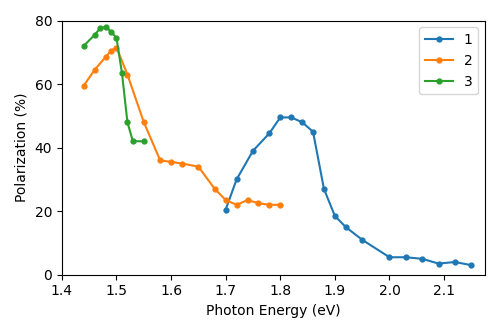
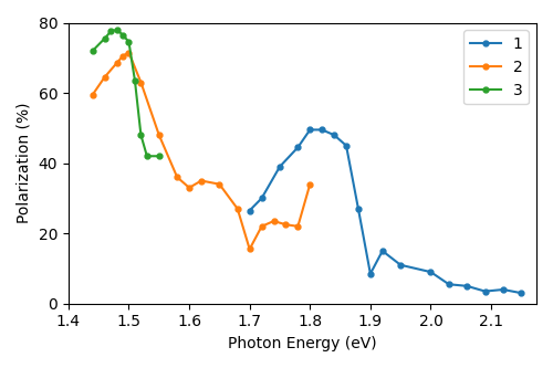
2/1.6: 35.5 -> 33.0
1/1.7: 20.5 -> 26.5
2/1.7: 23.5 -> 15.5
2/1.8: 22.0 -> 34.0
1/1.9: 18.5 -> 8.5
1/2.0: 5.5 -> 9.0
